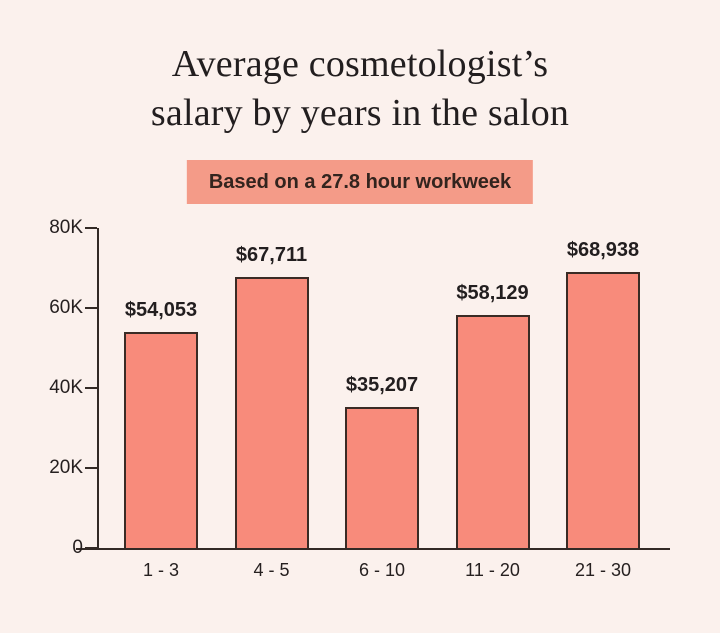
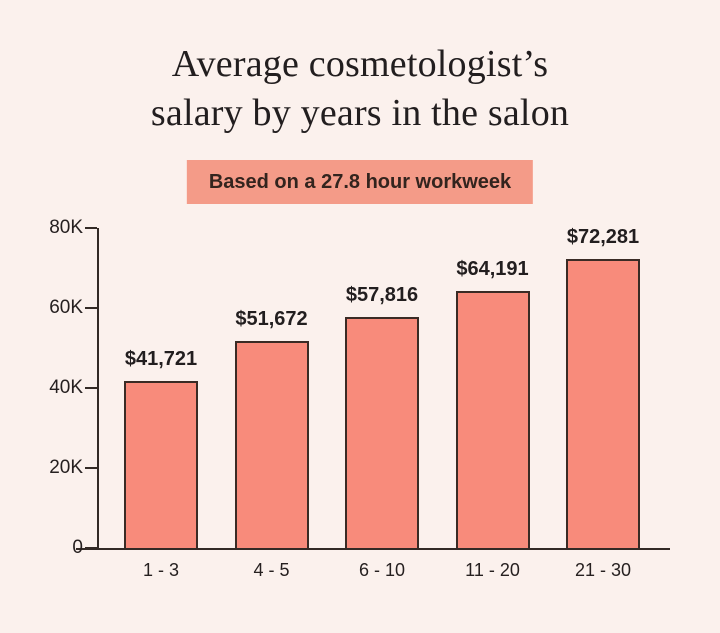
1 - 3: $54,053 -> $41,721
4 - 5: $67,711 -> $51,672
6 - 10: $35,207 -> $57,816
11 - 20: $58,129 -> $64,191
21 - 30: $68,938 -> $72,281
